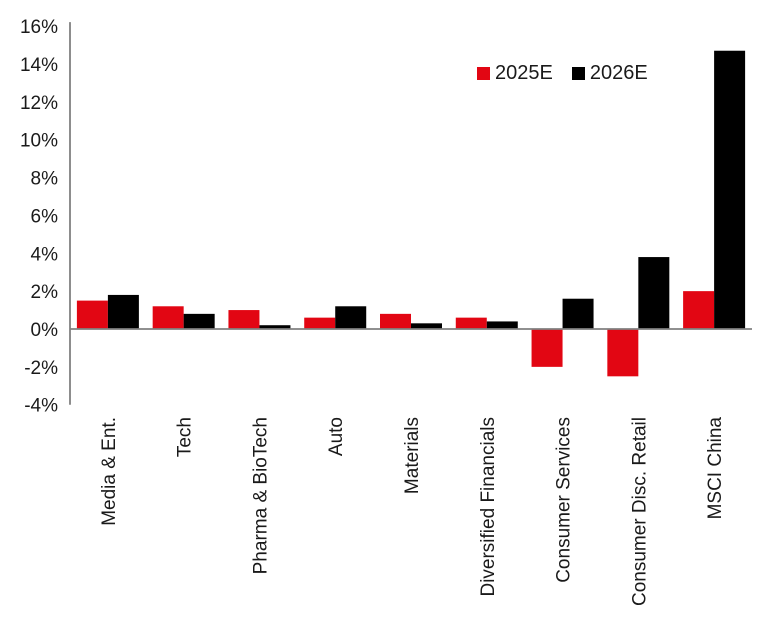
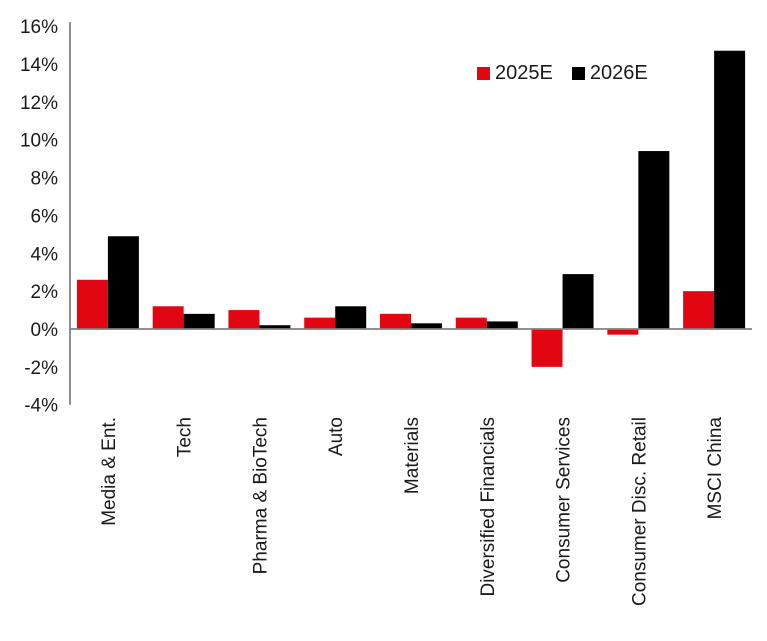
2025E/Media & Ent.: 1.5% -> 2.6%
2026E/Media & Ent.: 1.8% -> 4.9%
2026E/Consumer Services: 1.6% -> 2.9%
2025E/Consumer Disc. Retail: -2.5% -> -0.3%
2026E/Consumer Disc. Retail: 3.8% -> 9.4%
